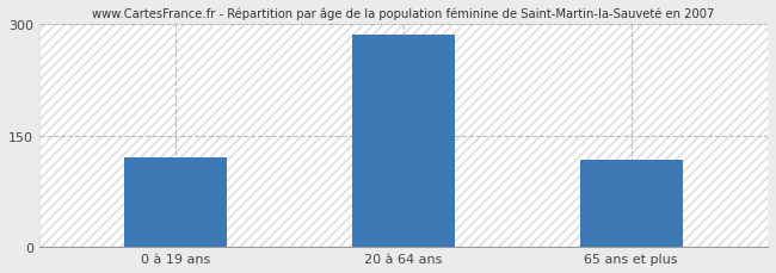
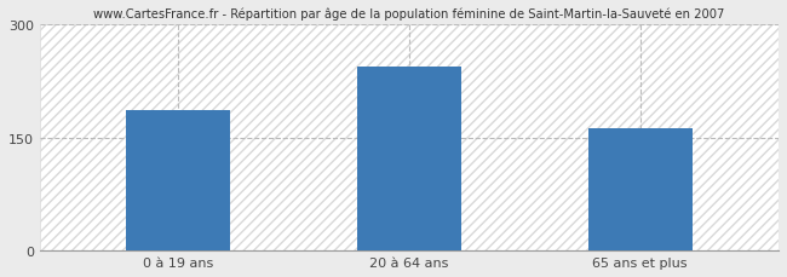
0 à 19 ans: 120 -> 186
20 à 64 ans: 285 -> 244
65 ans et plus: 118 -> 162
